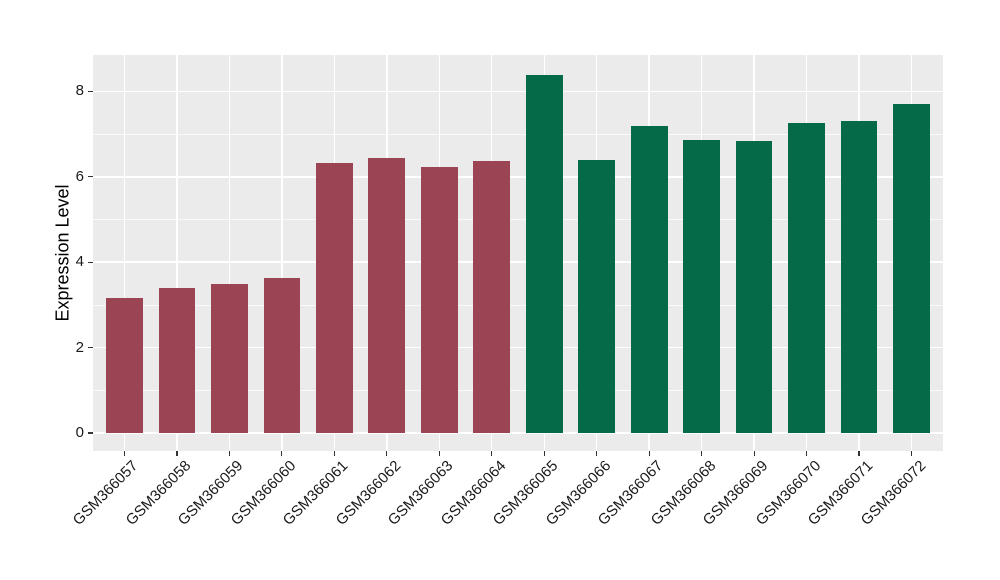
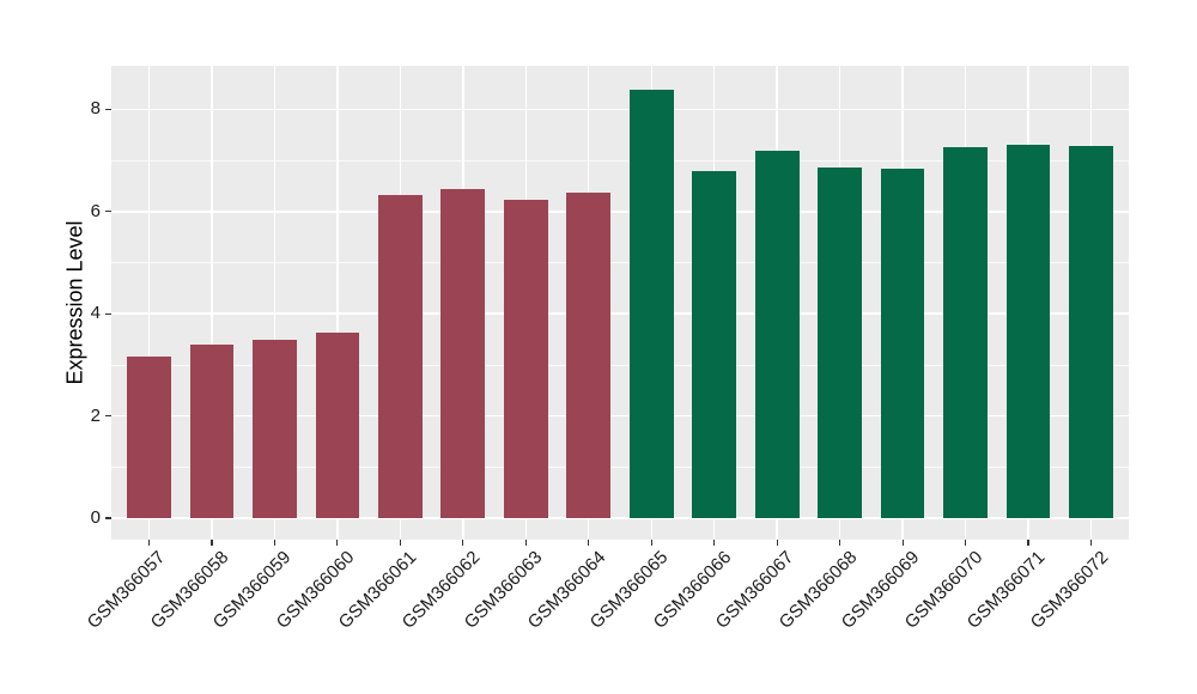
GSM366066: 6.4 -> 6.8
GSM366072: 7.7 -> 7.3
